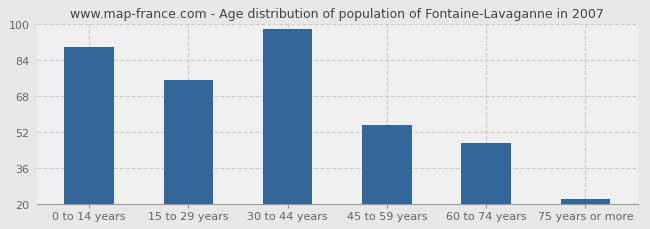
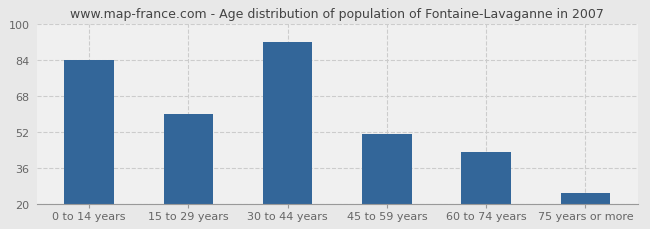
0 to 14 years: 90 -> 84
15 to 29 years: 75 -> 60
30 to 44 years: 98 -> 92
45 to 59 years: 55 -> 51
60 to 74 years: 47 -> 43
75 years or more: 22 -> 25
